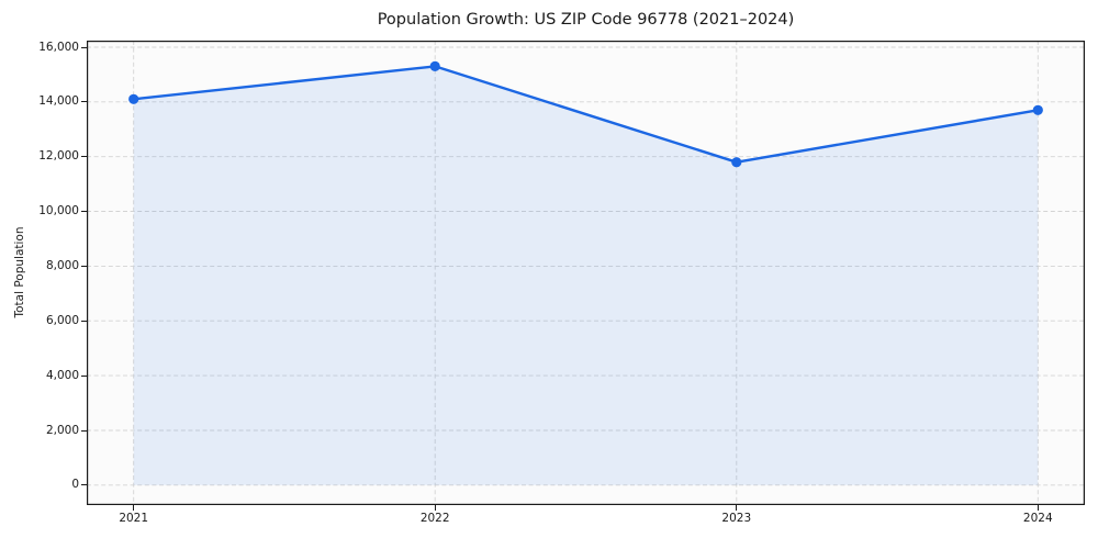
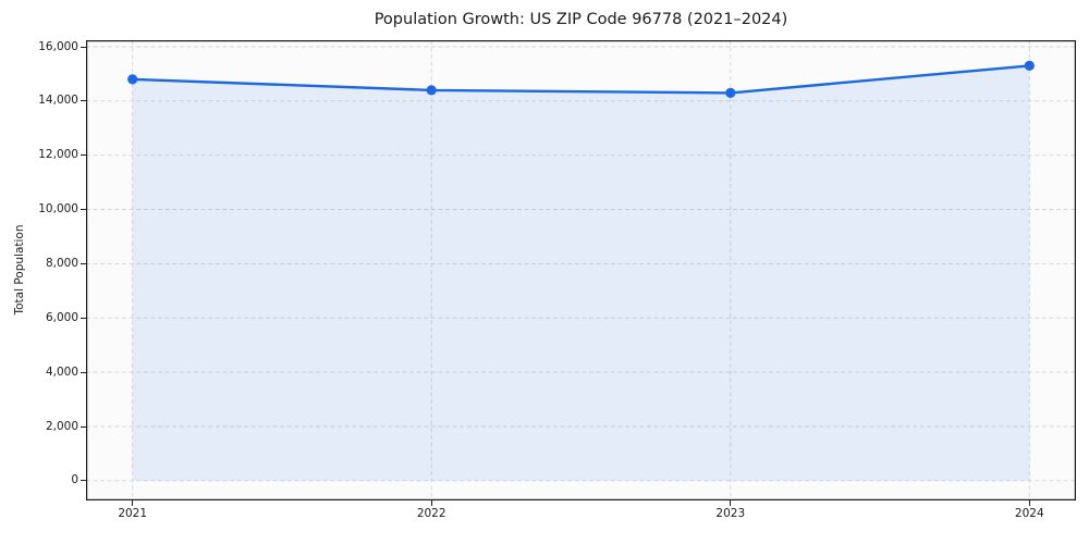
2021: 14100 -> 14800
2022: 15300 -> 14400
2023: 11800 -> 14300
2024: 13700 -> 15300
